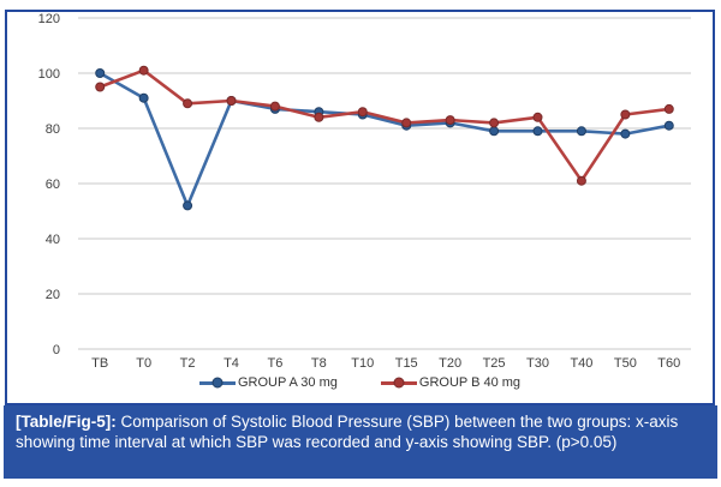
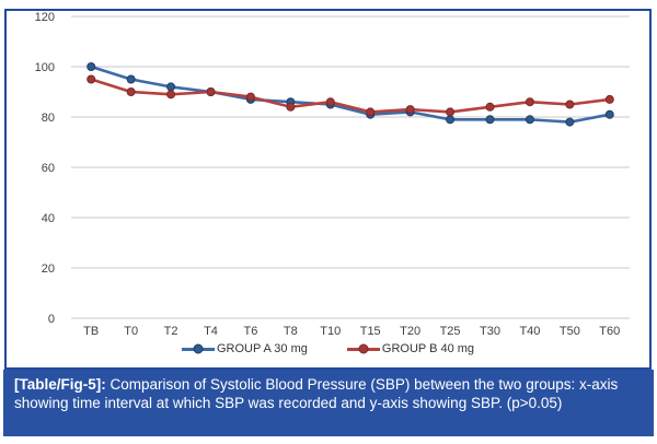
GROUP A 30 mg/T0: 91 -> 95
GROUP B 40 mg/T0: 101 -> 90
GROUP A 30 mg/T2: 52 -> 92
GROUP B 40 mg/T40: 61 -> 86
